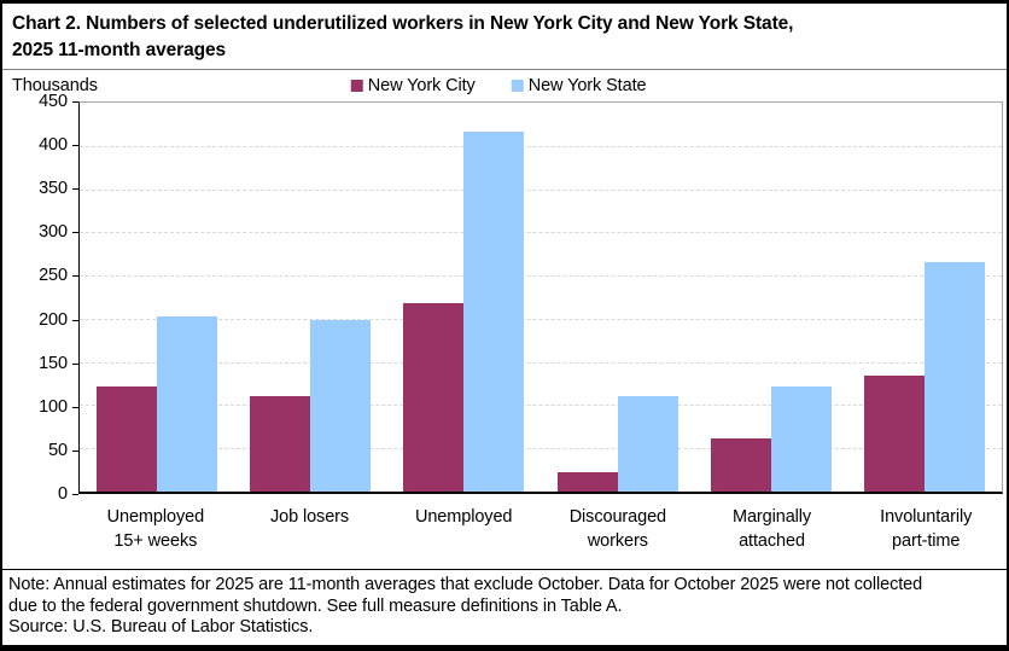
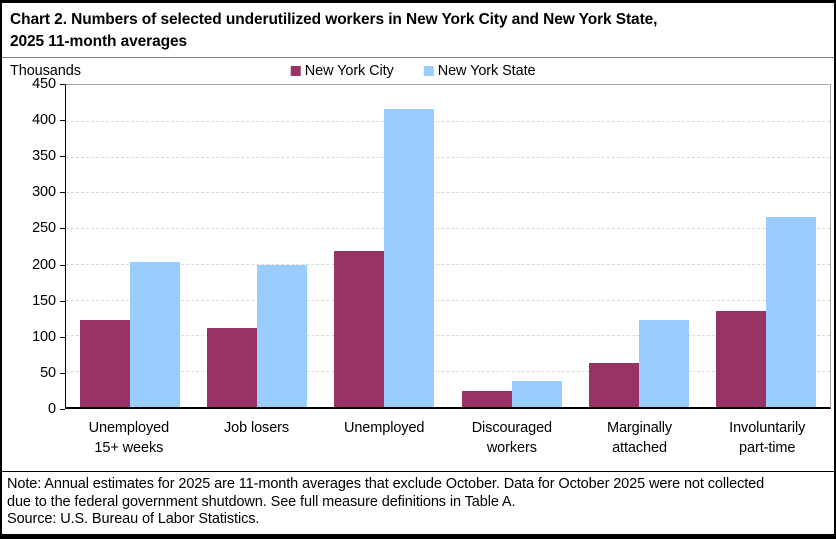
New York State/Discouraged workers: 110 -> 40
